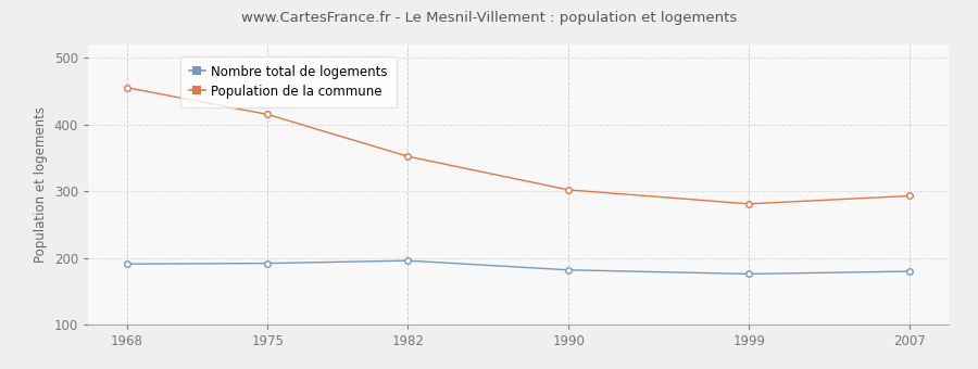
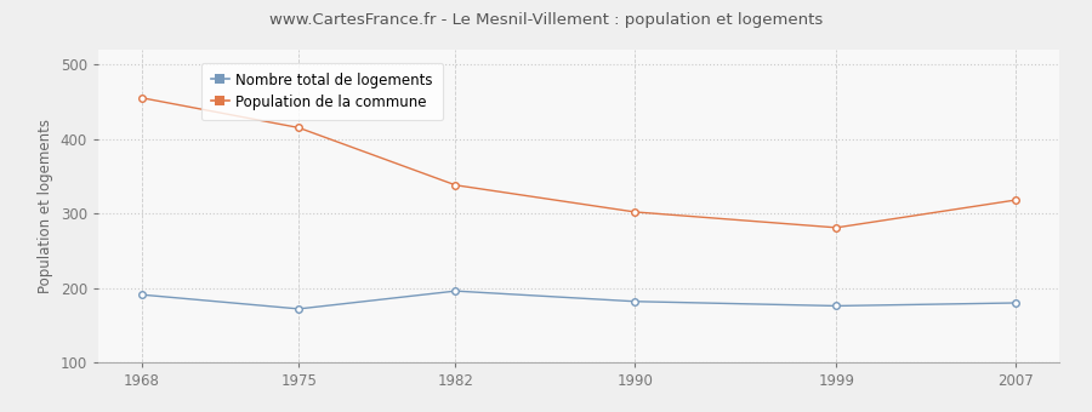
Nombre total de logements/1975: 192 -> 172
Population de la commune/1982: 352 -> 338
Population de la commune/2007: 293 -> 318
